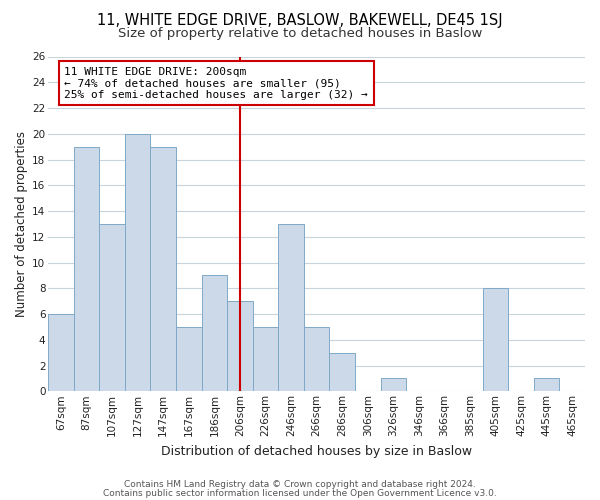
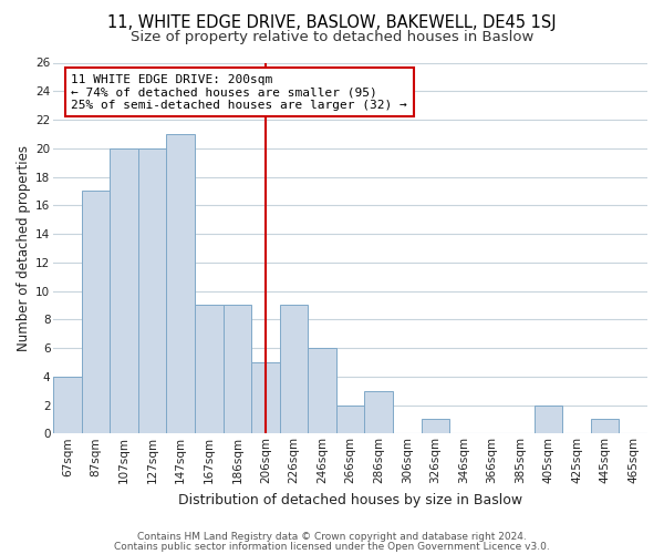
67sqm: 6 -> 4
87sqm: 19 -> 17
107sqm: 13 -> 20
147sqm: 19 -> 21
167sqm: 5 -> 9
206sqm: 7 -> 5
226sqm: 5 -> 9
246sqm: 13 -> 6
266sqm: 5 -> 2
405sqm: 8 -> 2
